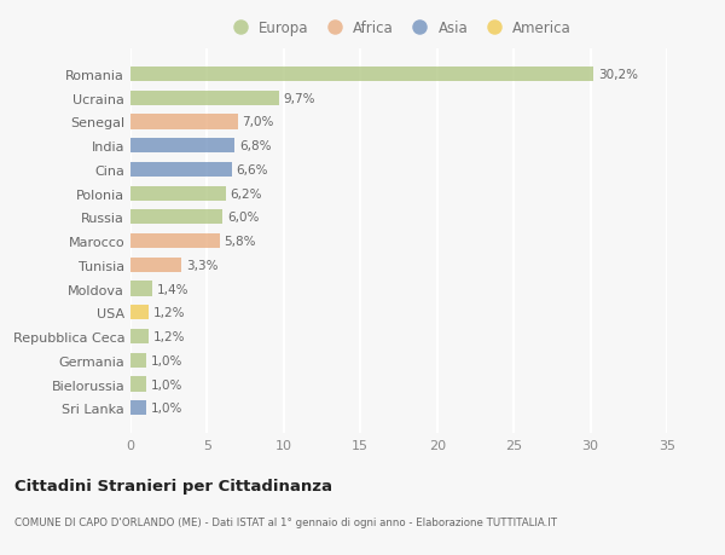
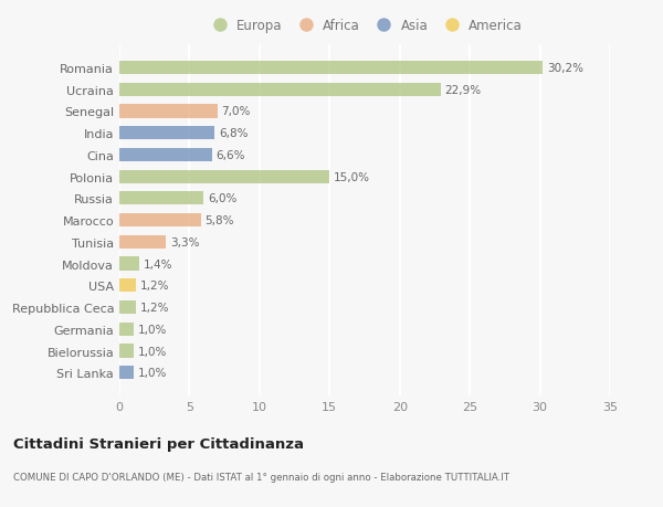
Ucraina: 9,7% -> 22,9%
Polonia: 6,2% -> 15,0%
